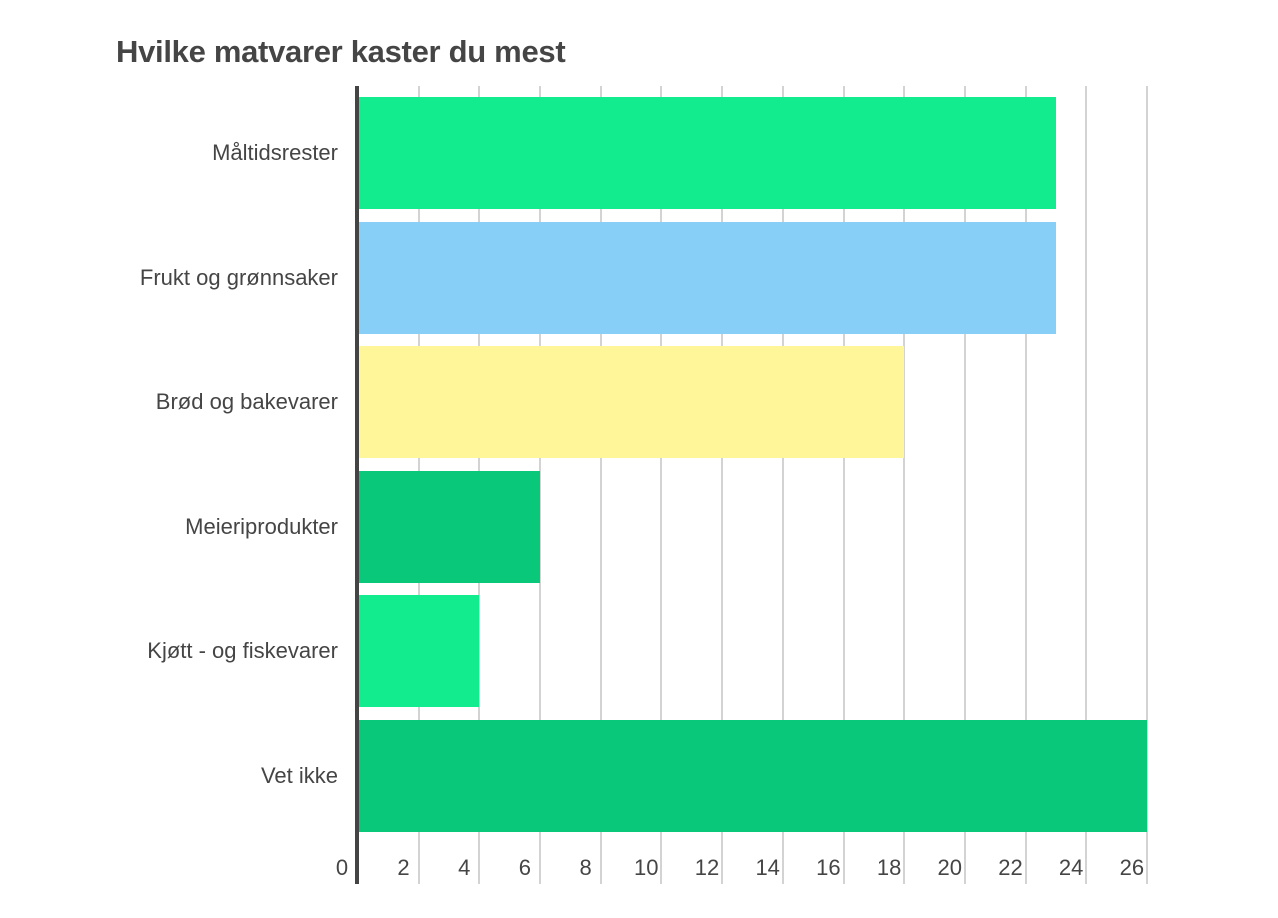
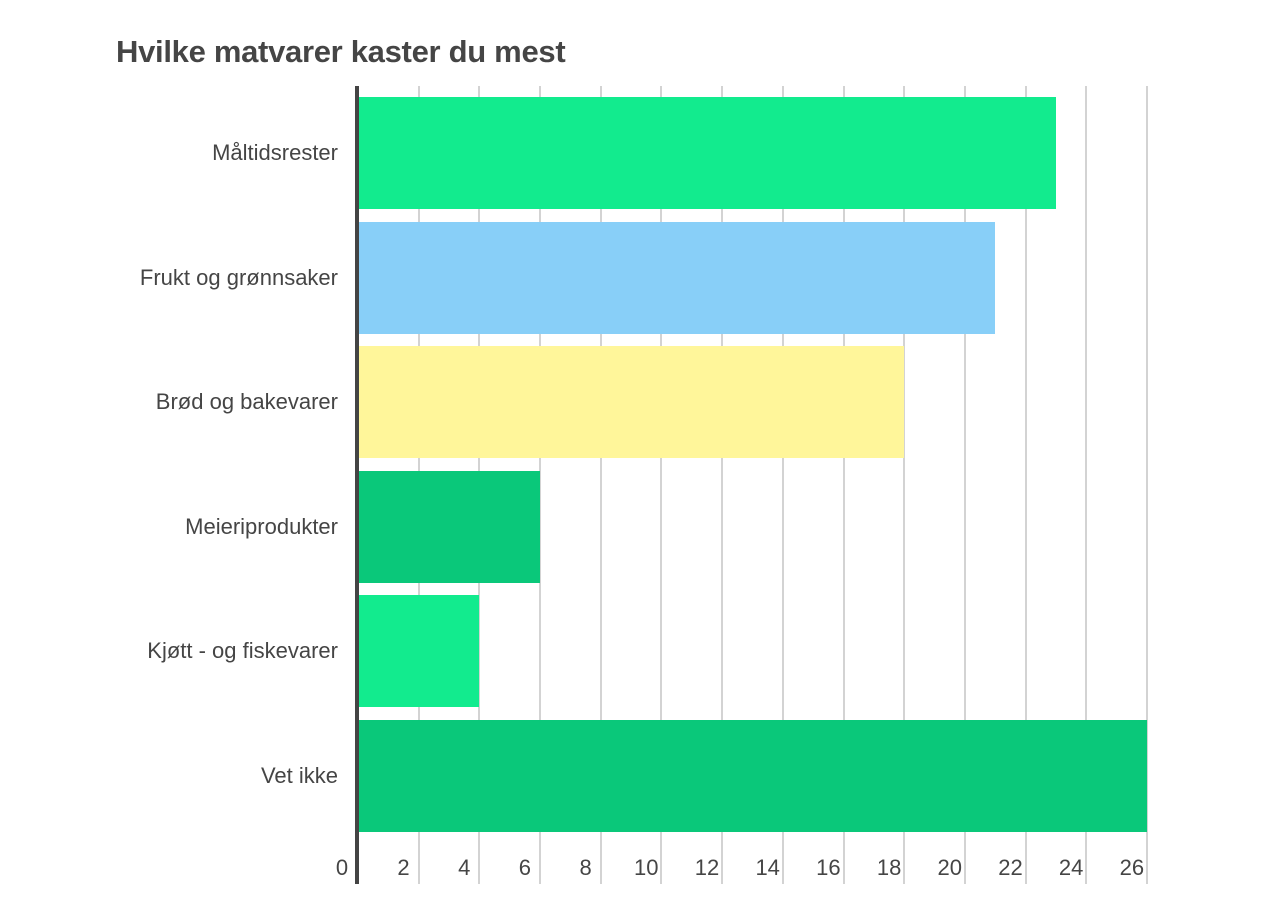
Frukt og grønnsaker: 23 -> 21
